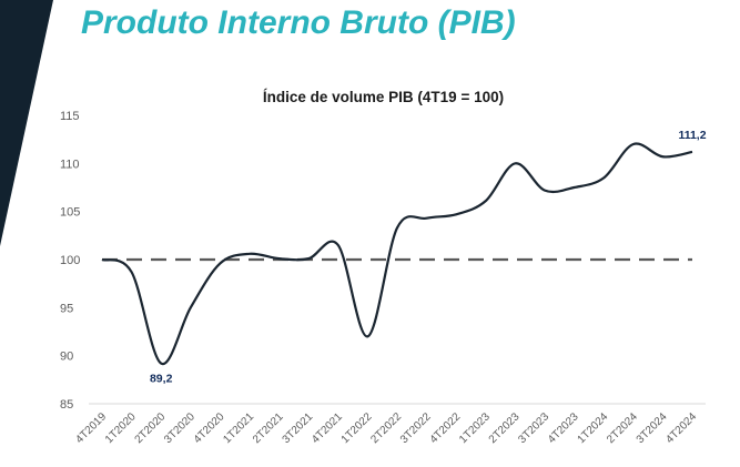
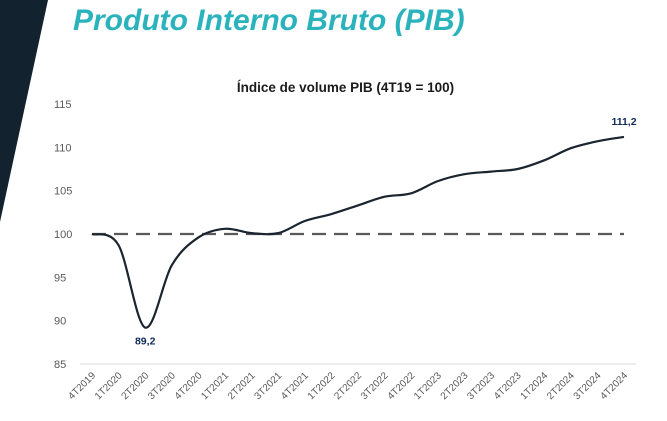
3T2020: 95 -> 96
1T2022: 92 -> 102
2T2023: 110 -> 107
2T2024: 112 -> 110
